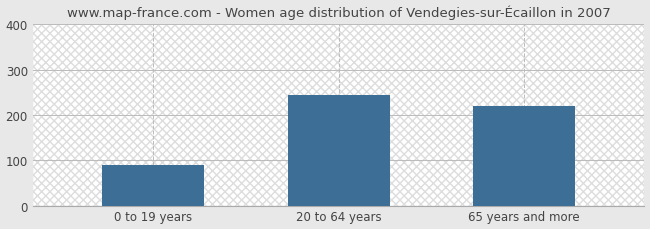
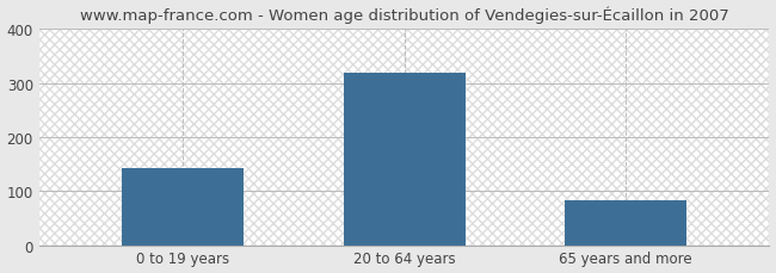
0 to 19 years: 90 -> 143
20 to 64 years: 245 -> 320
65 years and more: 220 -> 83
